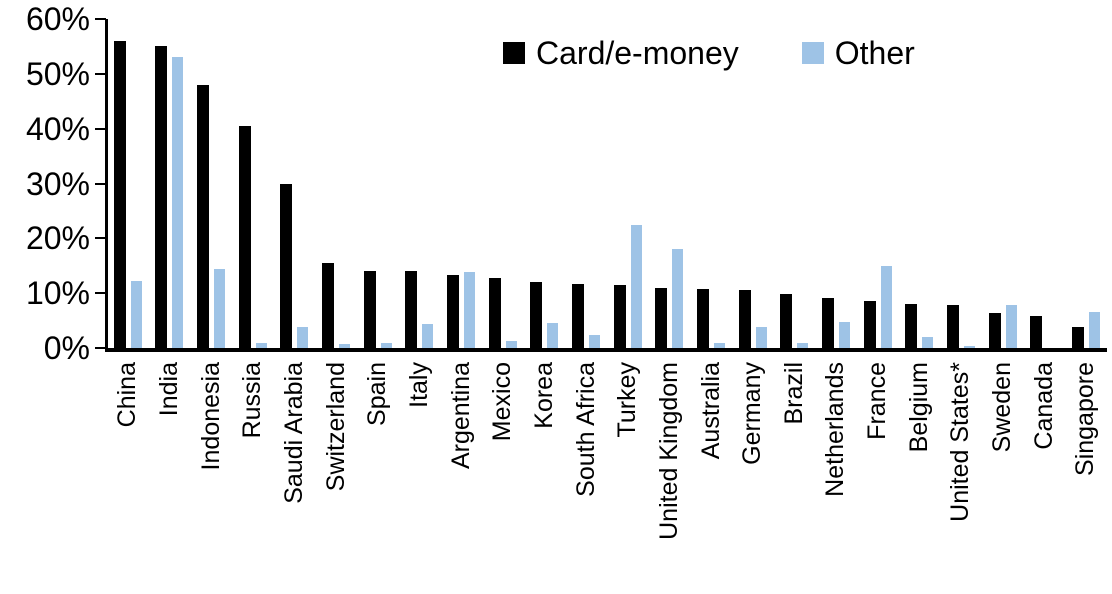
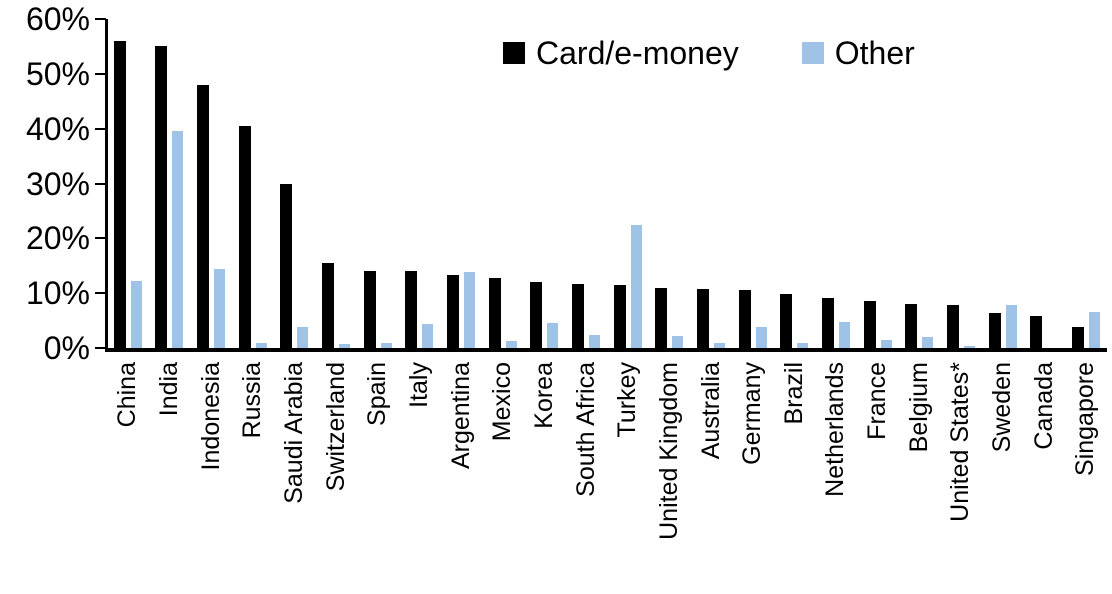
Other/India: 53% -> 40%
Other/United Kingdom: 18% -> 2%
Other/France: 15% -> 2%
